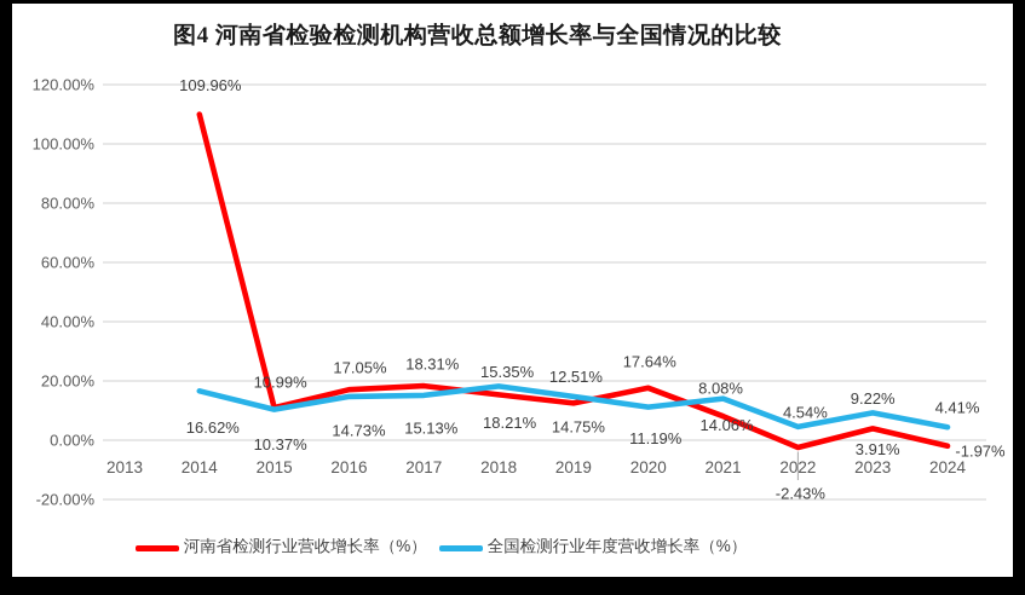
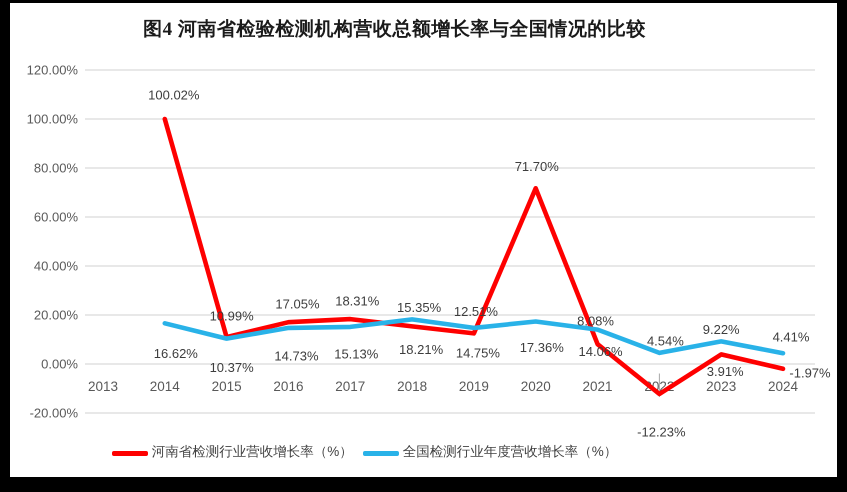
河南省检测行业营收增长率（%）/2014: 109.96% -> 100.02%
河南省检测行业营收增长率（%）/2020: 17.64% -> 71.70%
全国检测行业年度营收增长率（%）/2020: 11.19% -> 17.36%
河南省检测行业营收增长率（%）/2022: -2.43% -> -12.23%
